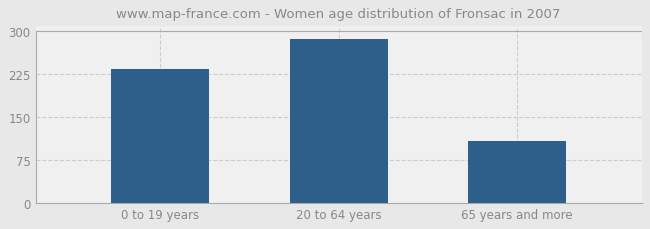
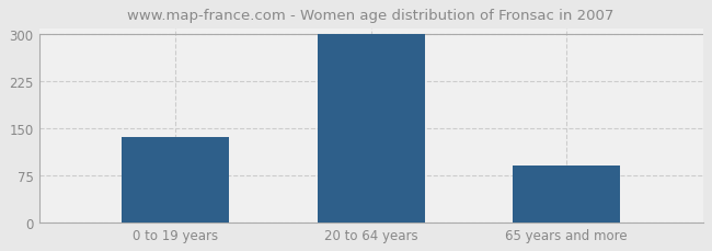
0 to 19 years: 234 -> 137
20 to 64 years: 286 -> 300
65 years and more: 108 -> 90
